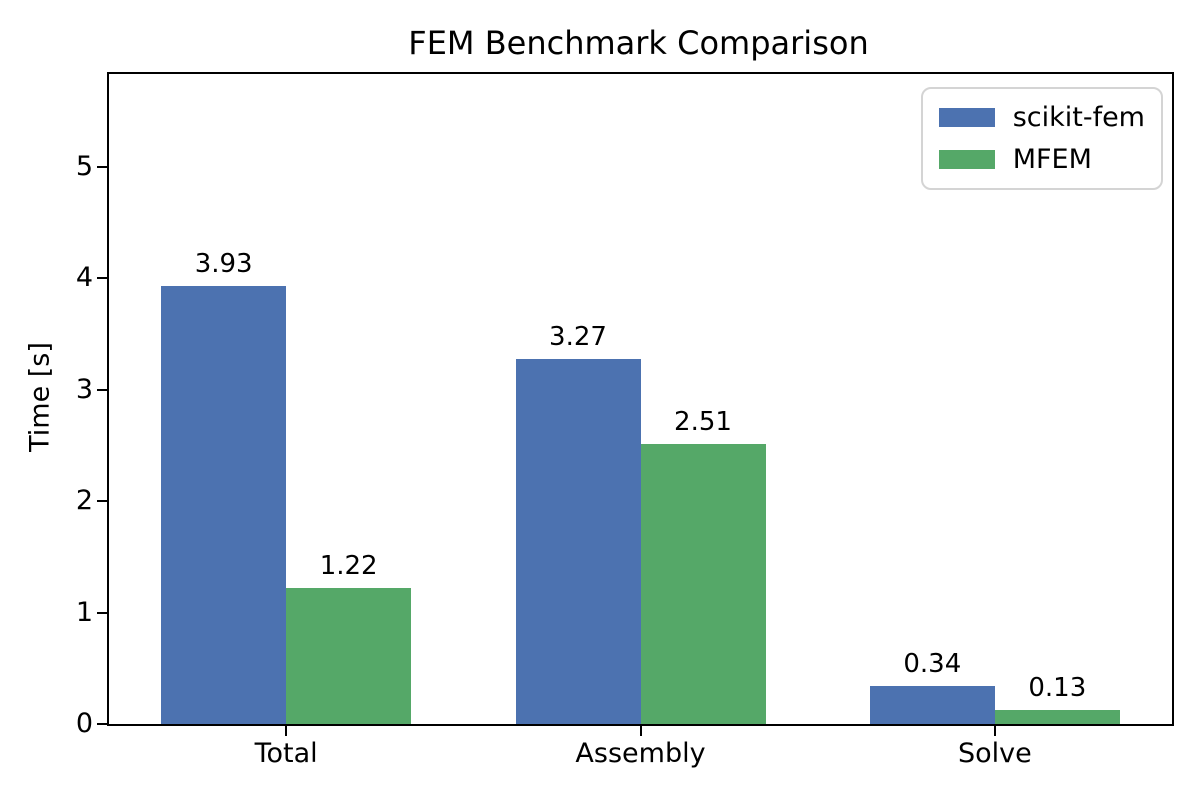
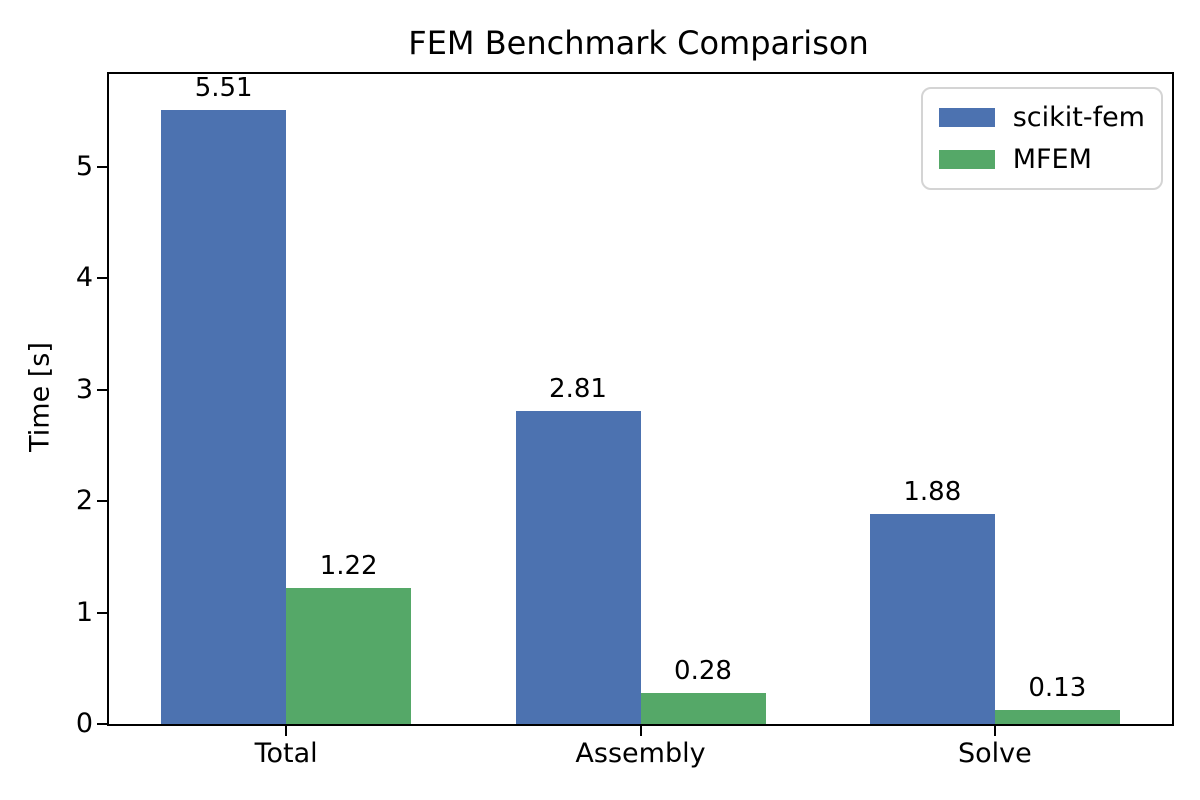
scikit-fem/Total: 3.93 -> 5.51
scikit-fem/Assembly: 3.27 -> 2.81
MFEM/Assembly: 2.51 -> 0.28
scikit-fem/Solve: 0.34 -> 1.88
